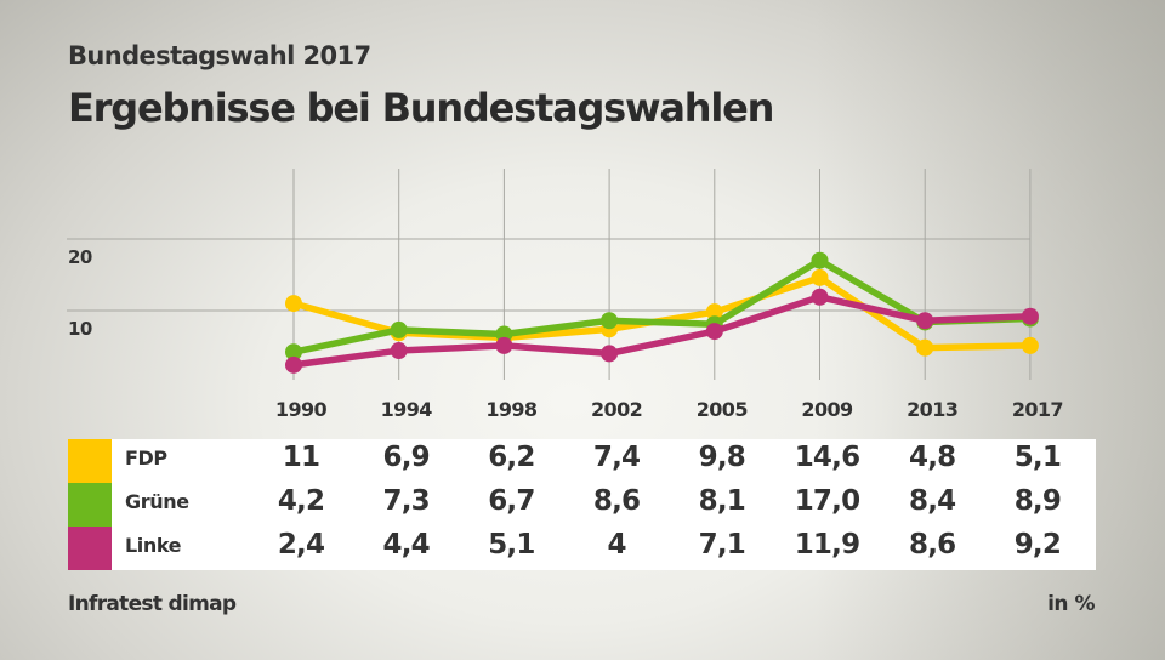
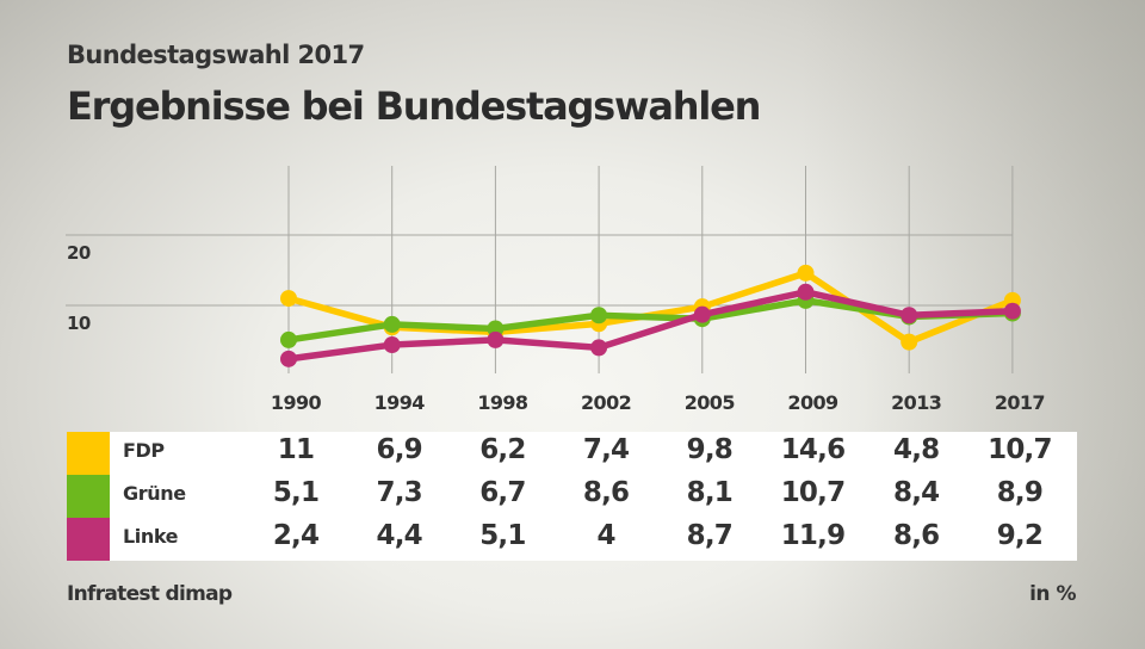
Grüne/1990: 4,2 -> 5,1
Linke/2005: 7,1 -> 8,7
Grüne/2009: 17,0 -> 10,7
FDP/2017: 5,1 -> 10,7
